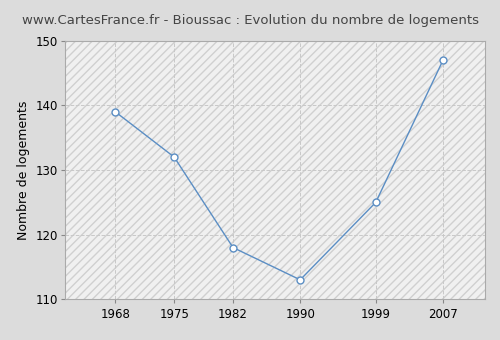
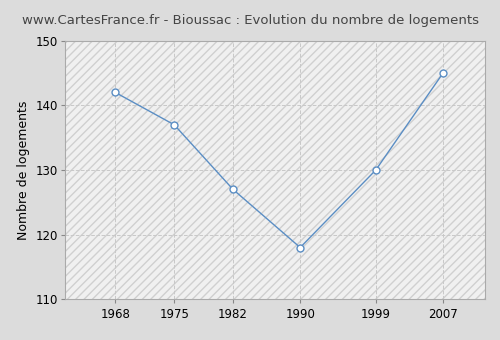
1968: 139 -> 142
1975: 132 -> 137
1982: 118 -> 127
1990: 113 -> 118
1999: 125 -> 130
2007: 147 -> 145
